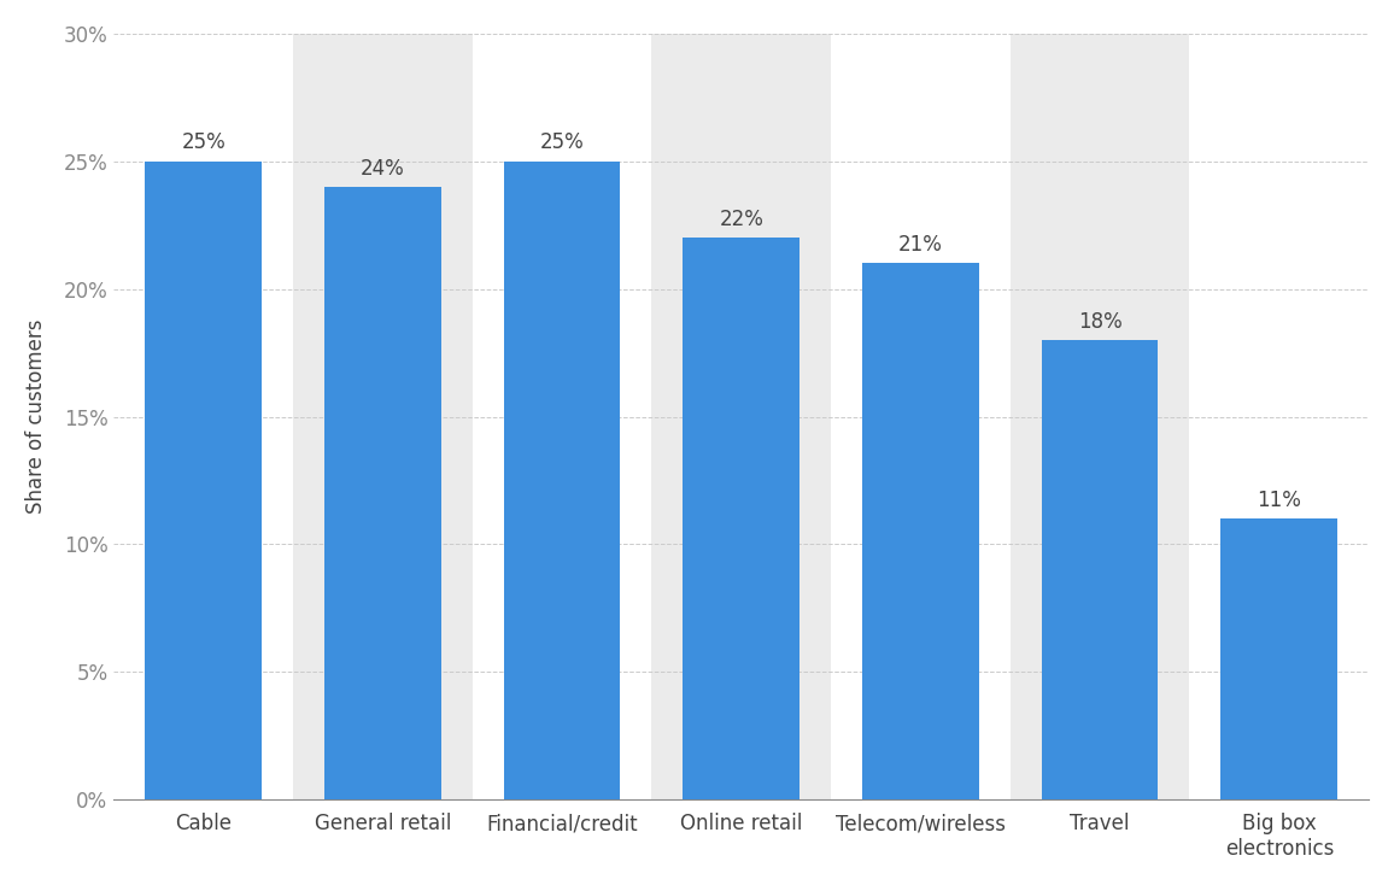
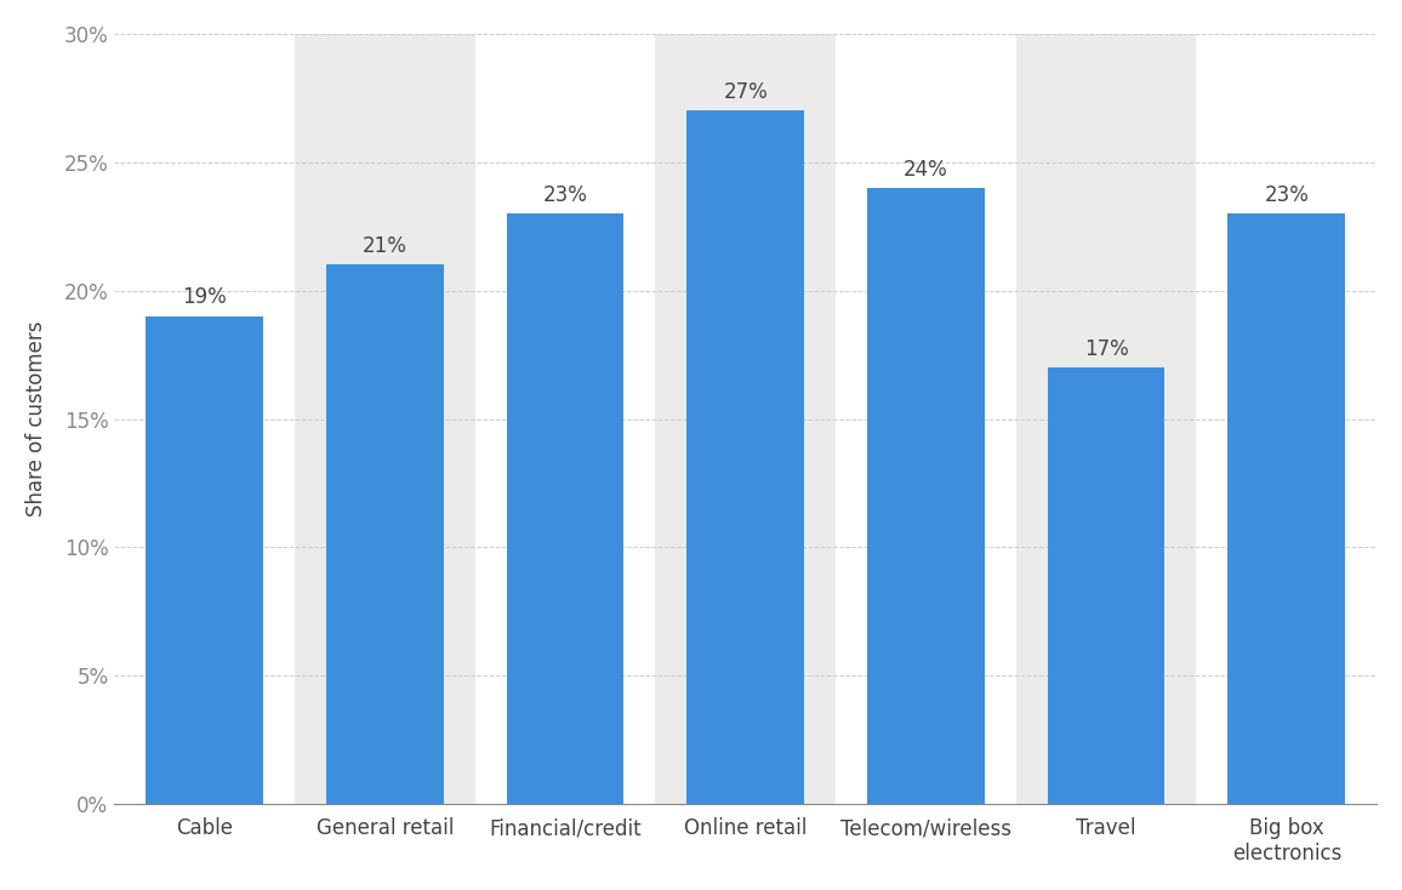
Cable: 25% -> 19%
General retail: 24% -> 21%
Financial/credit: 25% -> 23%
Online retail: 22% -> 27%
Telecom/wireless: 21% -> 24%
Travel: 18% -> 17%
Big box electronics: 11% -> 23%
